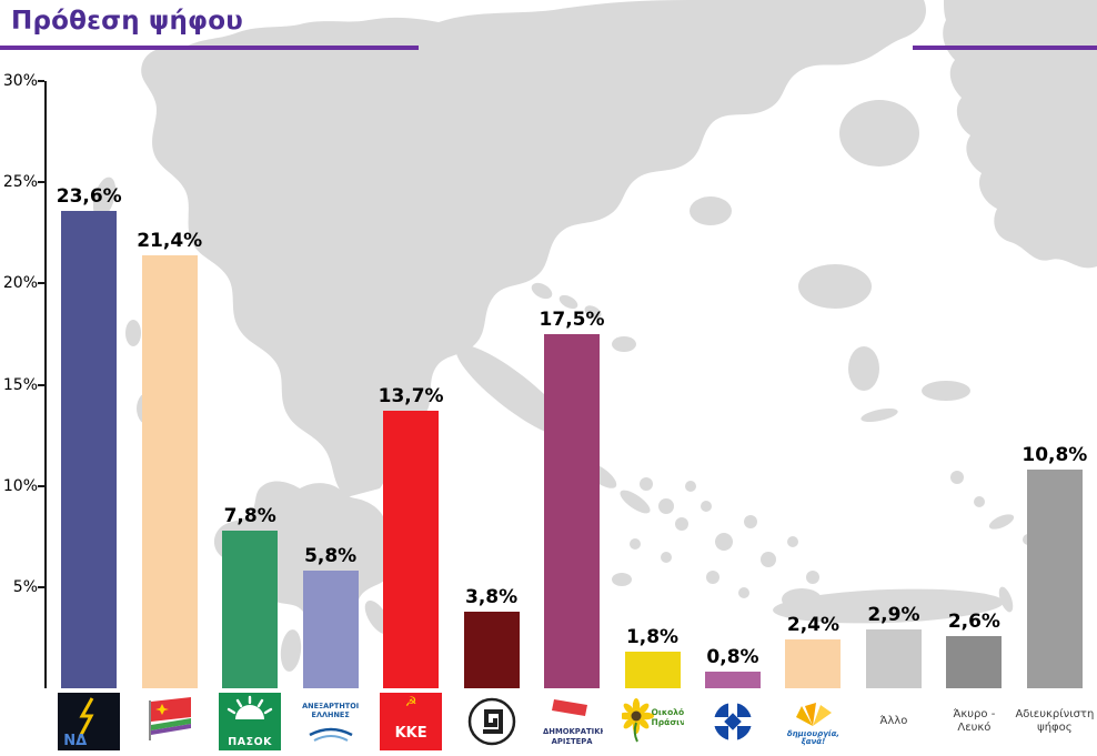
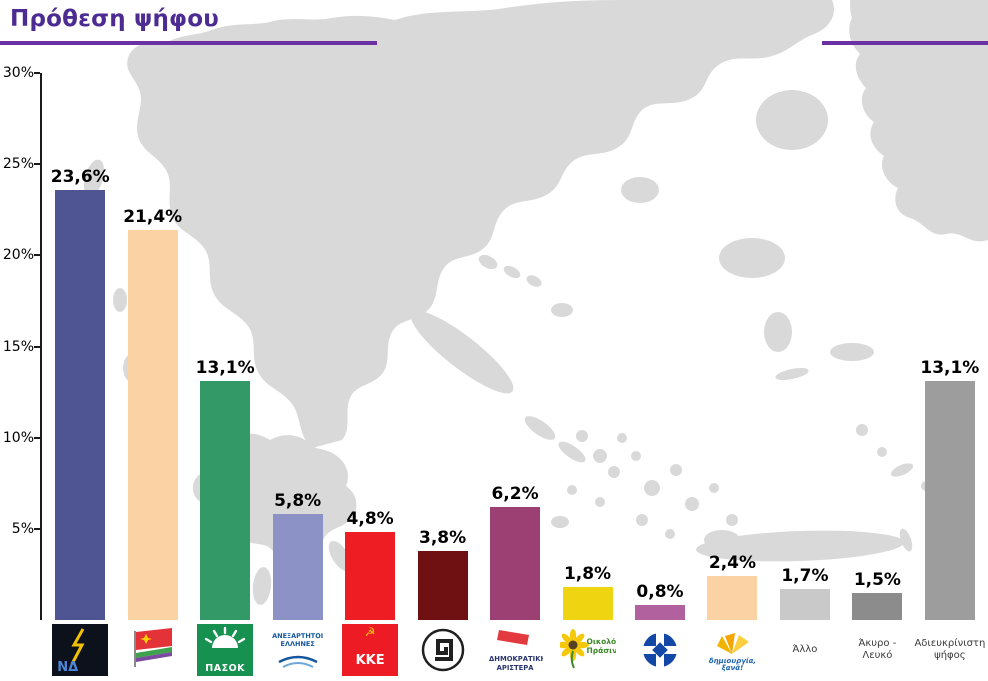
ΠΑΣΟΚ: 7,8% -> 13,1%
ΚΚΕ: 13,7% -> 4,8%
ΔΗΜΟΚΡΑΤΙΚΗ ΑΡΙΣΤΕΡΑ: 17,5% -> 6,2%
Άλλο: 2,9% -> 1,7%
Άκυρο - Λευκό: 2,6% -> 1,5%
Αδιευκρίνιστη ψήφος: 10,8% -> 13,1%
